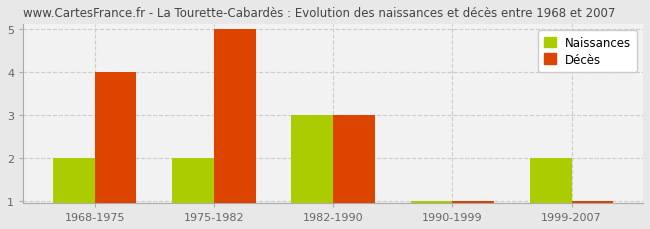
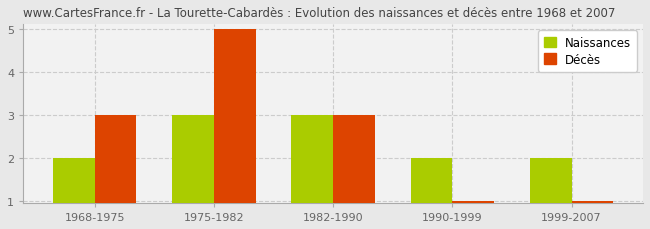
Décès/1968-1975: 4 -> 3
Naissances/1975-1982: 2 -> 3
Naissances/1990-1999: 1 -> 2
